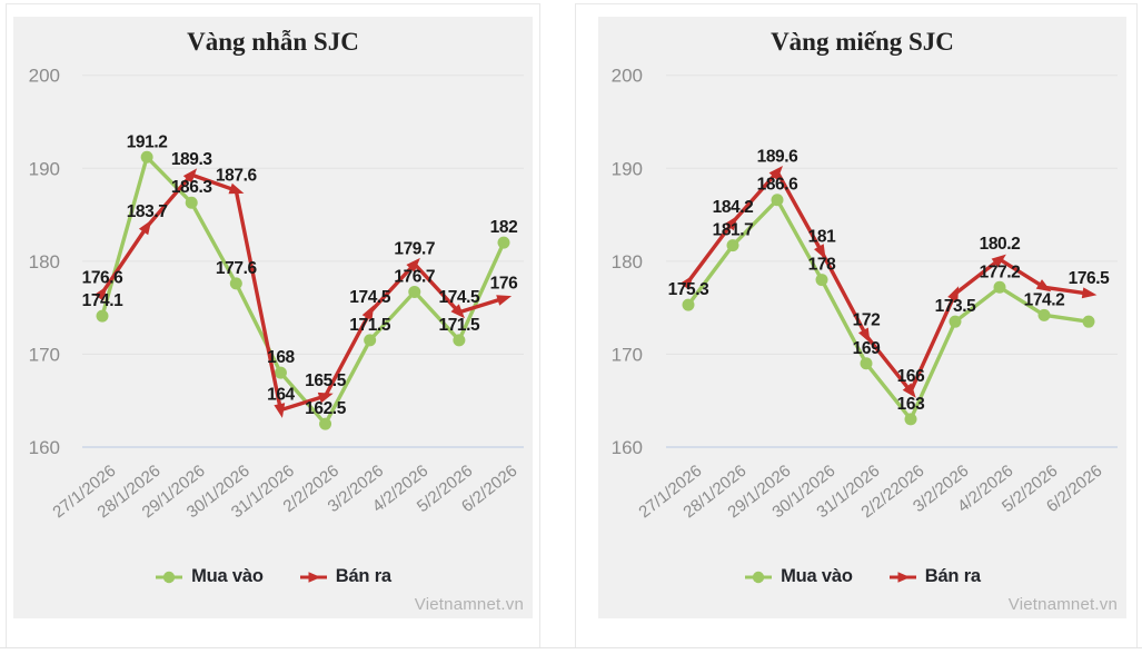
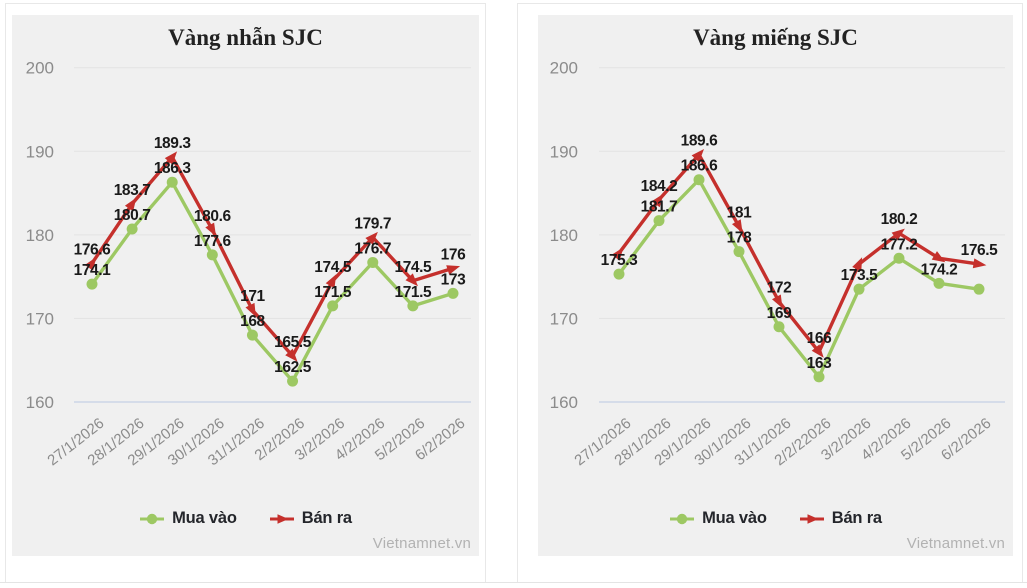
Vàng nhẫn SJC/Mua vào/28/1/2026: 191.2 -> 180.7
Vàng nhẫn SJC/Bán ra/30/1/2026: 187.6 -> 180.6
Vàng nhẫn SJC/Bán ra/31/1/2026: 164 -> 171
Vàng nhẫn SJC/Mua vào/6/2/2026: 182 -> 173
